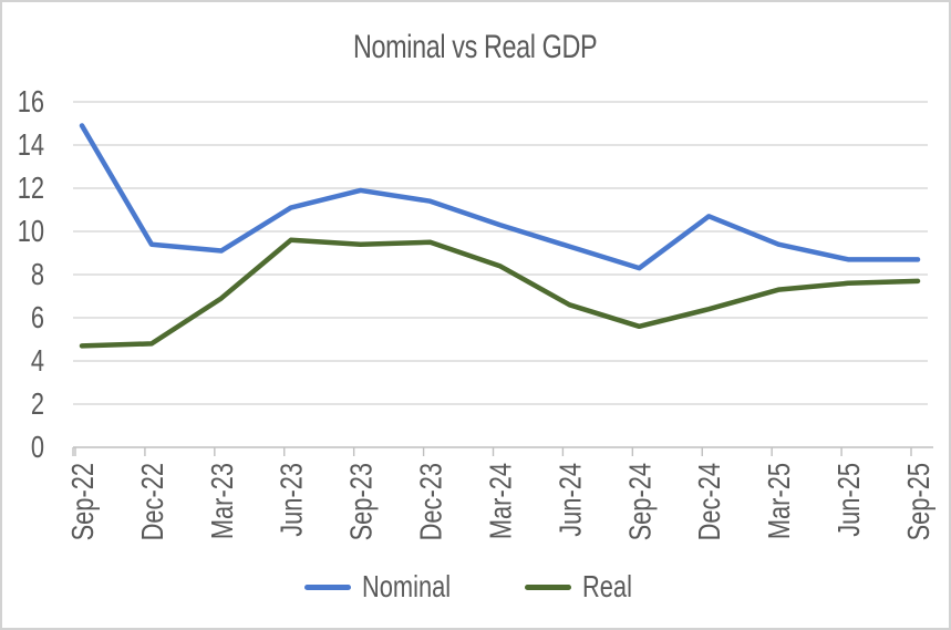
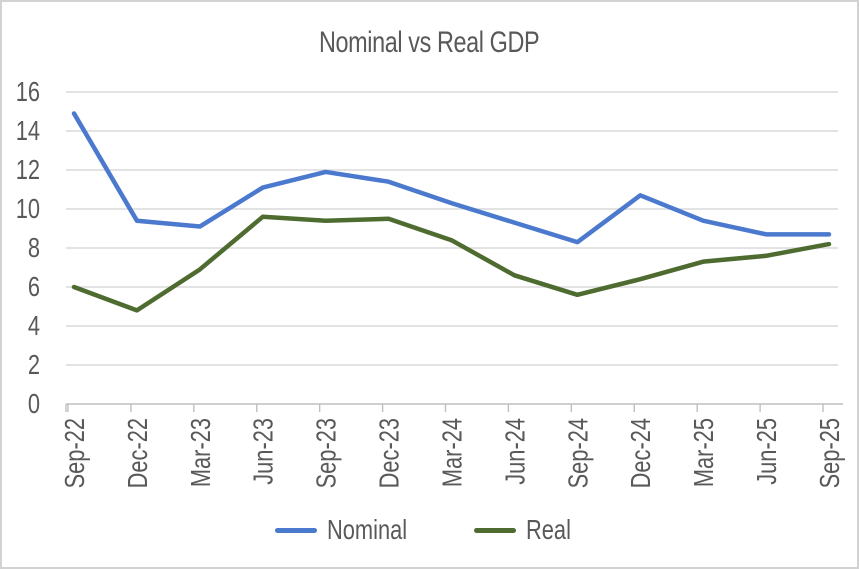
Real/Sep-22: 4.7 -> 6.0
Real/Sep-25: 7.7 -> 8.2
